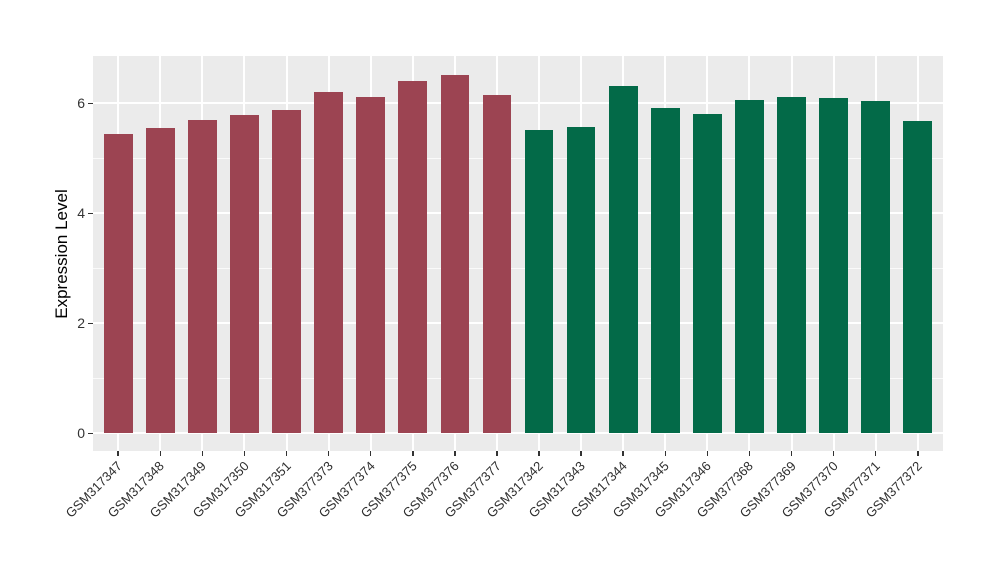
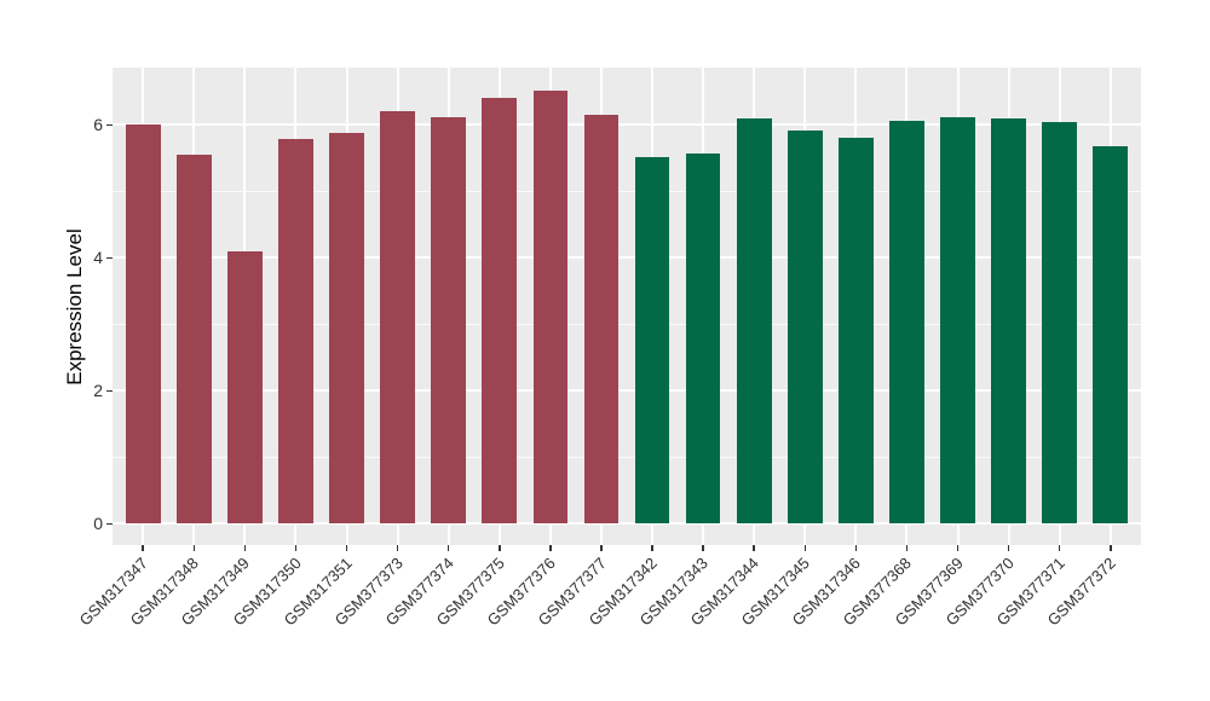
GSM317347: 5.5 -> 6.0
GSM317349: 5.7 -> 4.1
GSM317344: 6.3 -> 6.1
